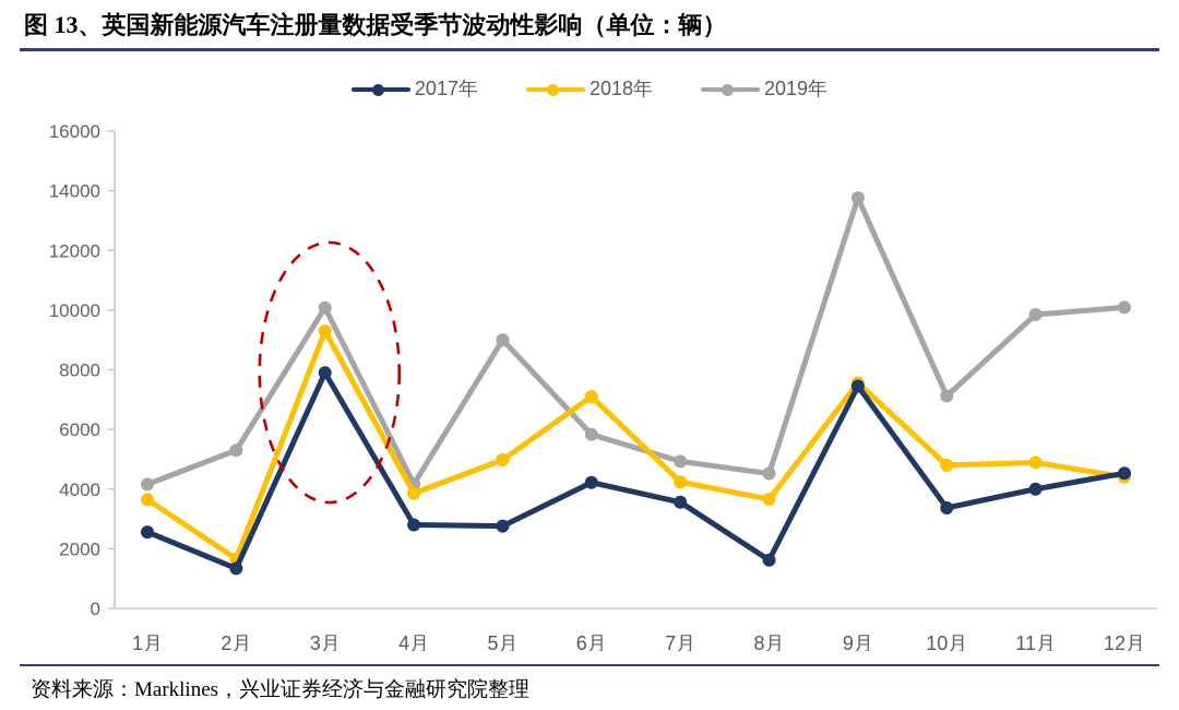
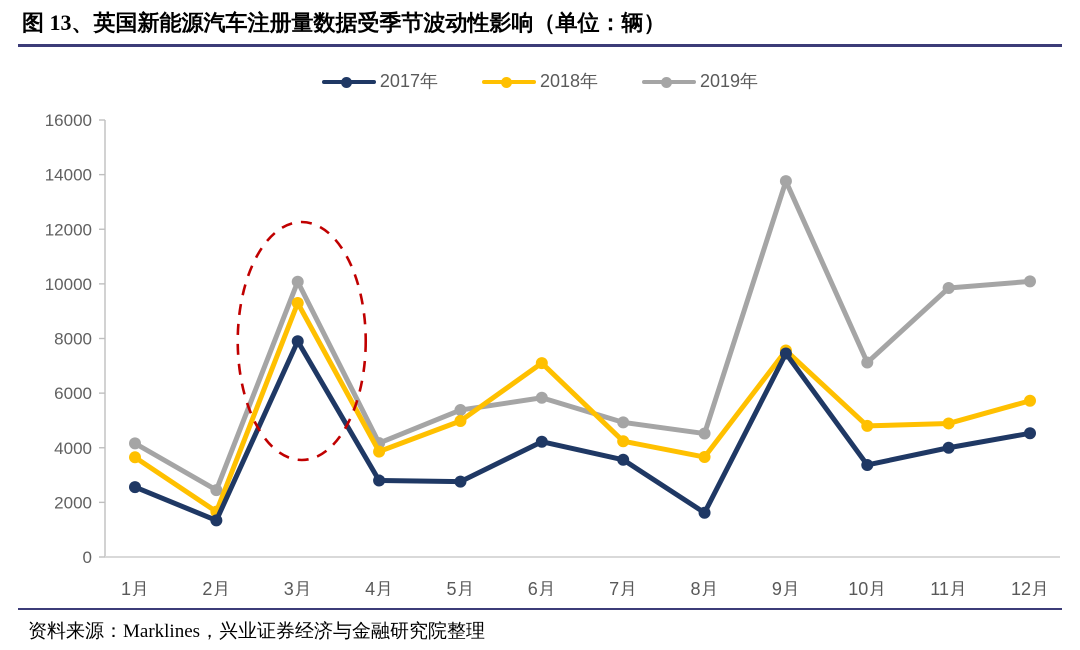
2019年/2月: 5300 -> 2400
2019年/5月: 9000 -> 5400
2018年/12月: 4400 -> 5700
